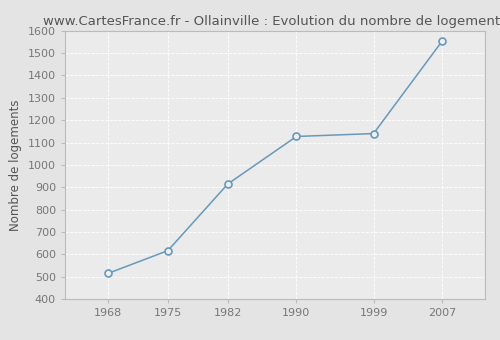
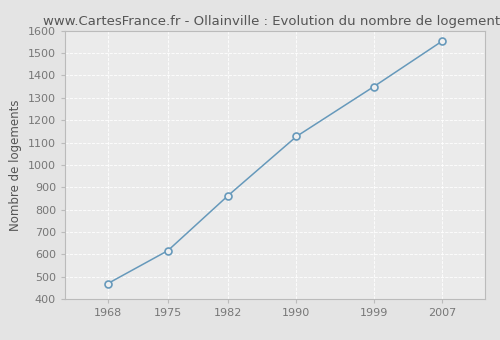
1968: 515 -> 470
1982: 915 -> 862
1999: 1140 -> 1349
